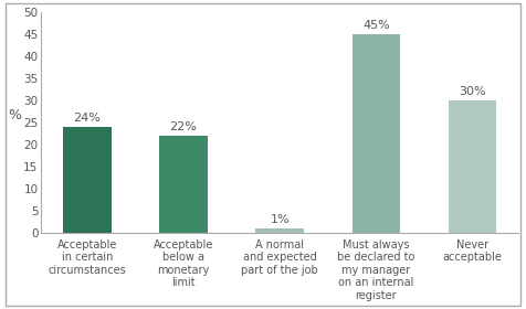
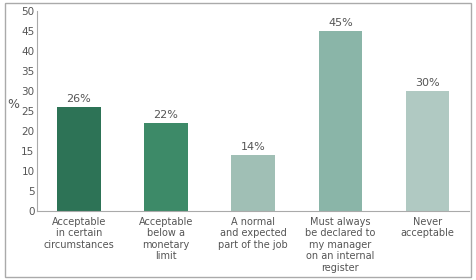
Acceptable in certain circumstances: 24% -> 26%
A normal and expected part of the job: 1% -> 14%
